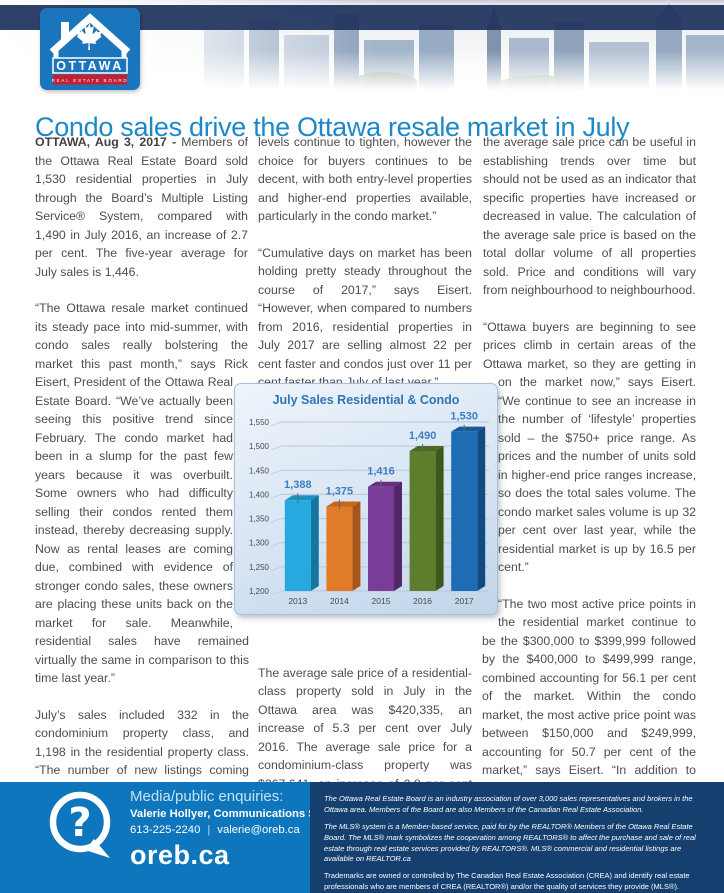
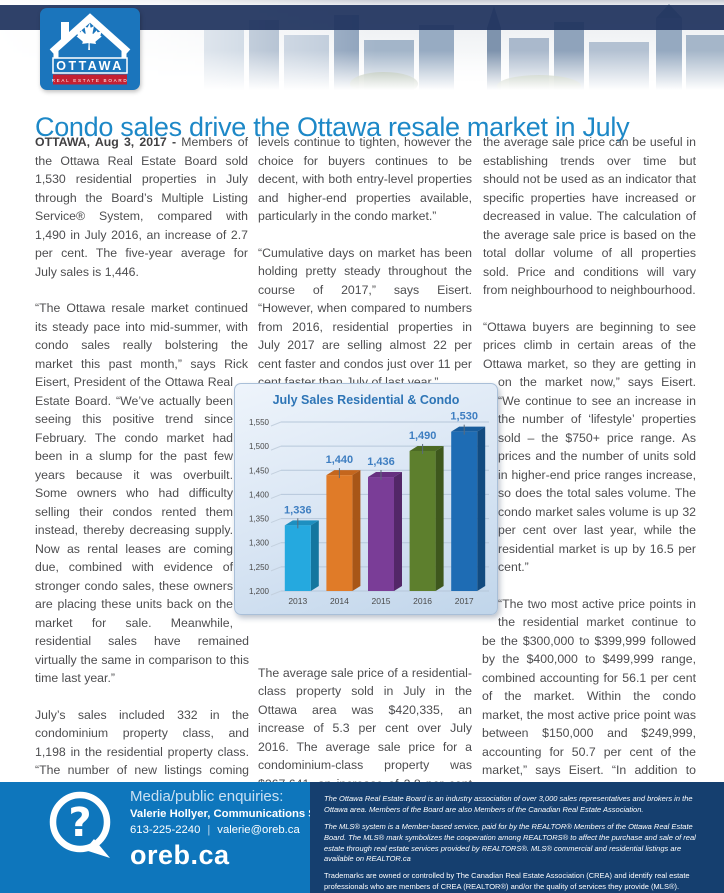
2013: 1,388 -> 1,336
2014: 1,375 -> 1,440
2015: 1,416 -> 1,436
